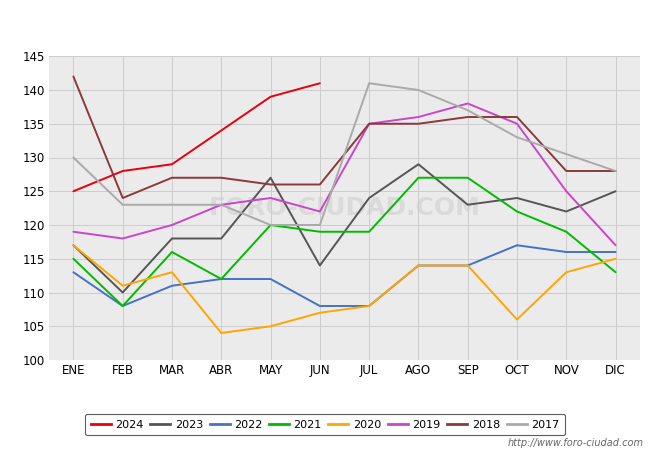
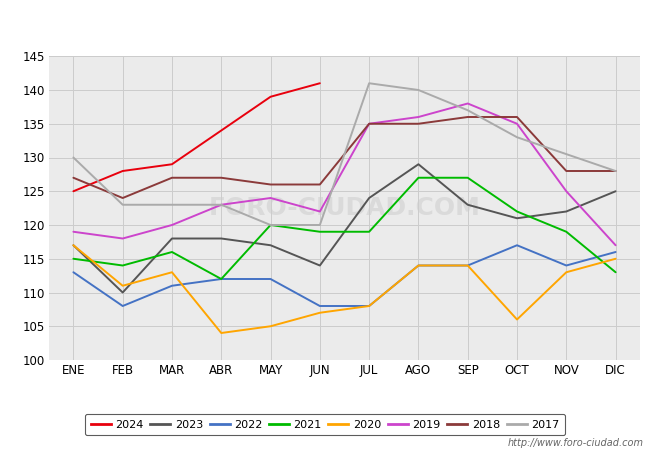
2018/ENE: 142 -> 127
2021/FEB: 108 -> 114
2023/MAY: 127 -> 117
2023/OCT: 124 -> 121
2022/NOV: 116 -> 114
